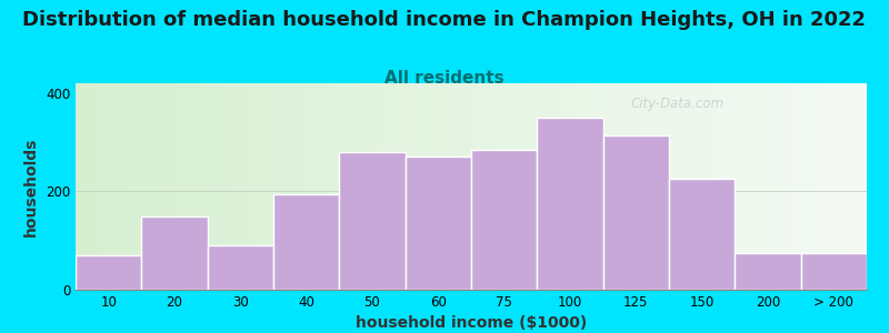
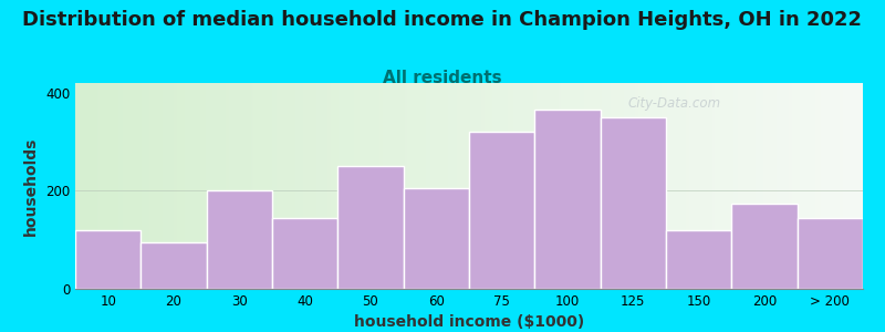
10: 70 -> 120
20: 150 -> 95
30: 90 -> 200
40: 195 -> 145
50: 280 -> 250
60: 270 -> 205
75: 285 -> 320
100: 350 -> 365
125: 315 -> 350
150: 225 -> 120
200: 75 -> 175
> 200: 75 -> 145
